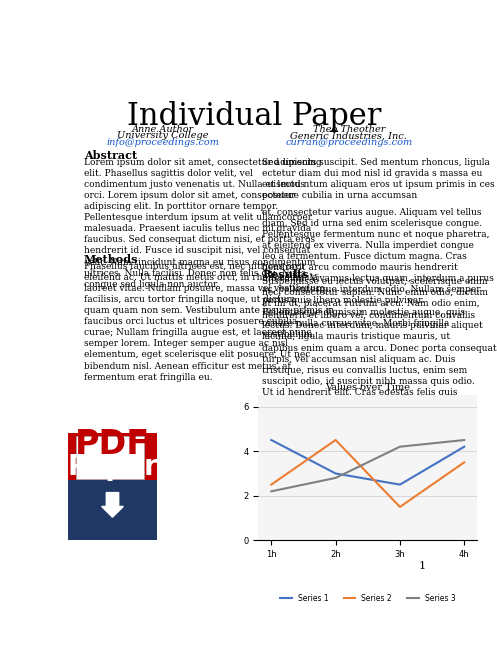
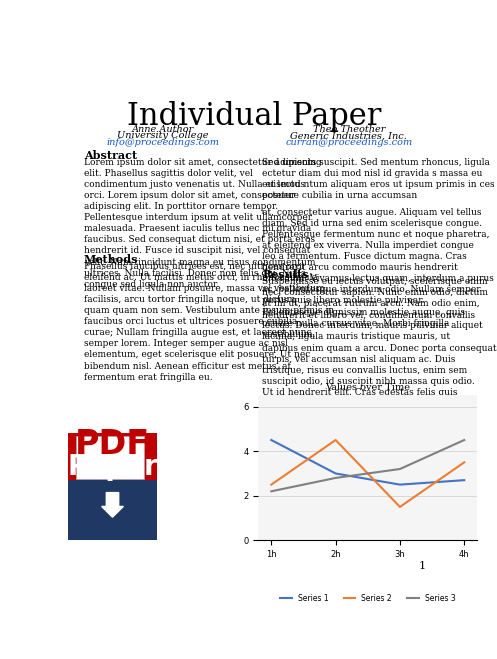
Series 3/3h: 4.2 -> 3.2
Series 1/4h: 4.2 -> 2.7
